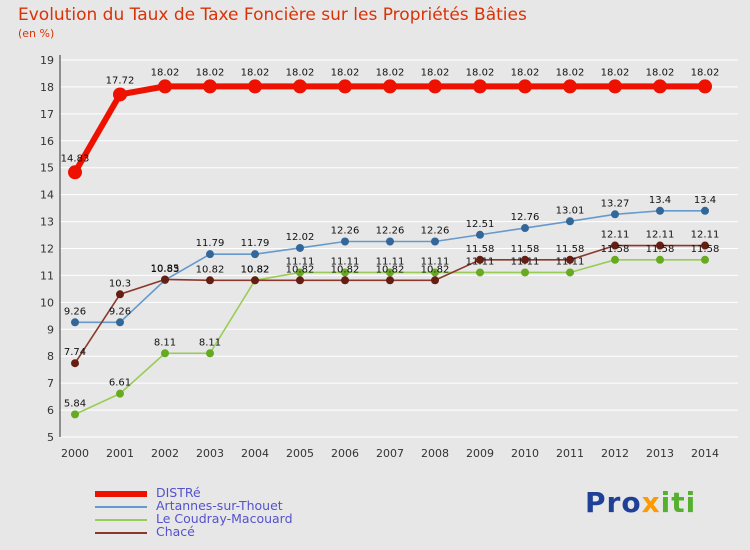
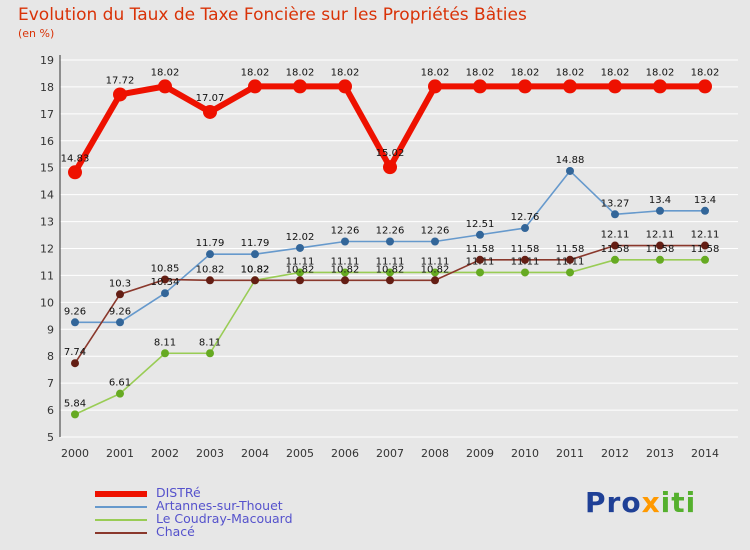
Artannes-sur-Thouet/2002: 10.83 -> 10.34
DISTRé/2003: 18.02 -> 17.07
DISTRé/2007: 18.02 -> 15.02
Artannes-sur-Thouet/2011: 13.01 -> 14.88
